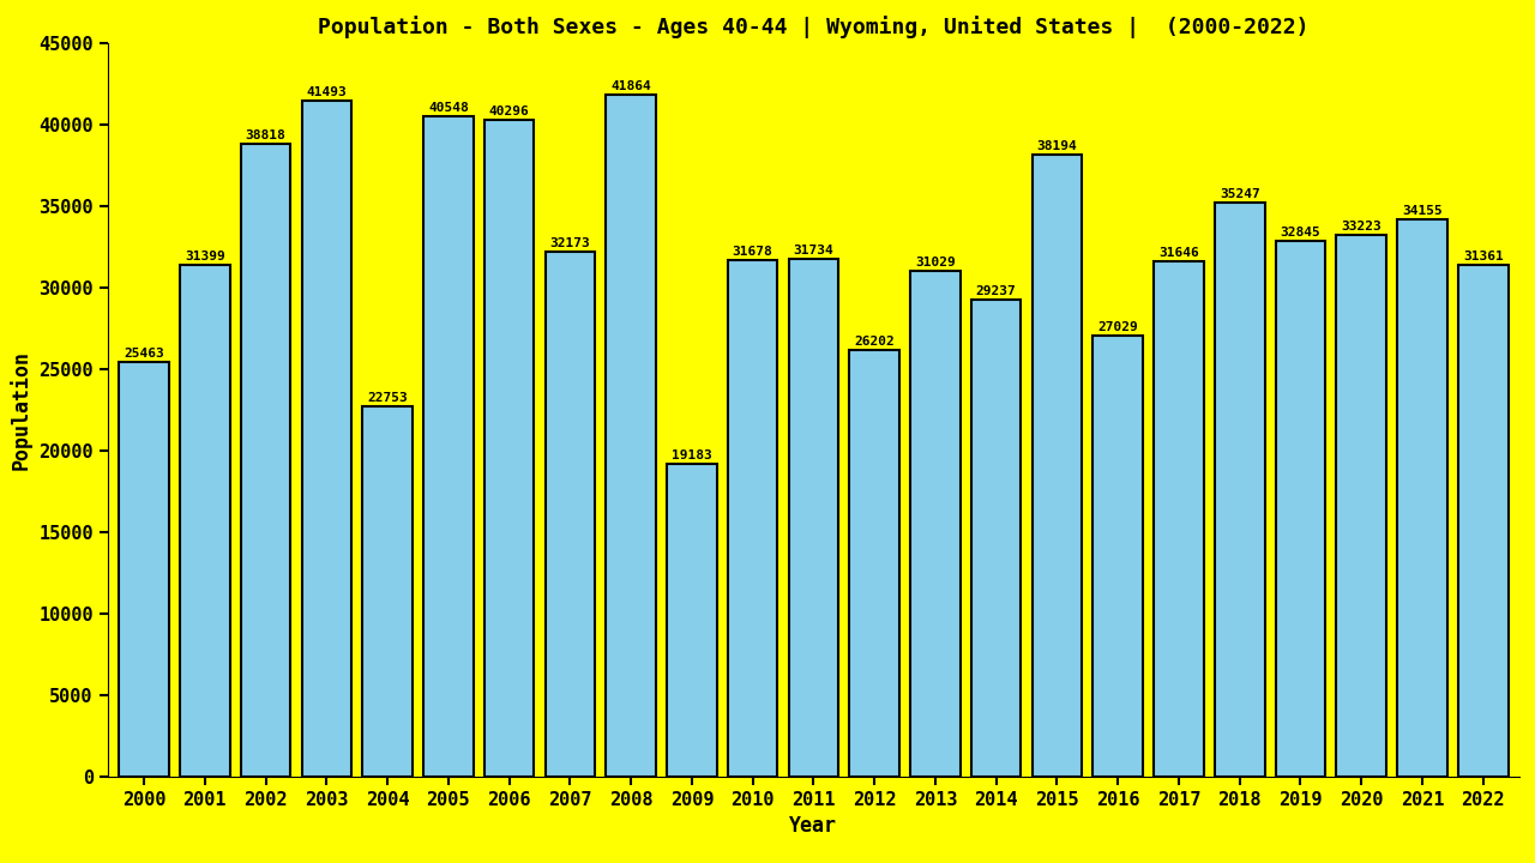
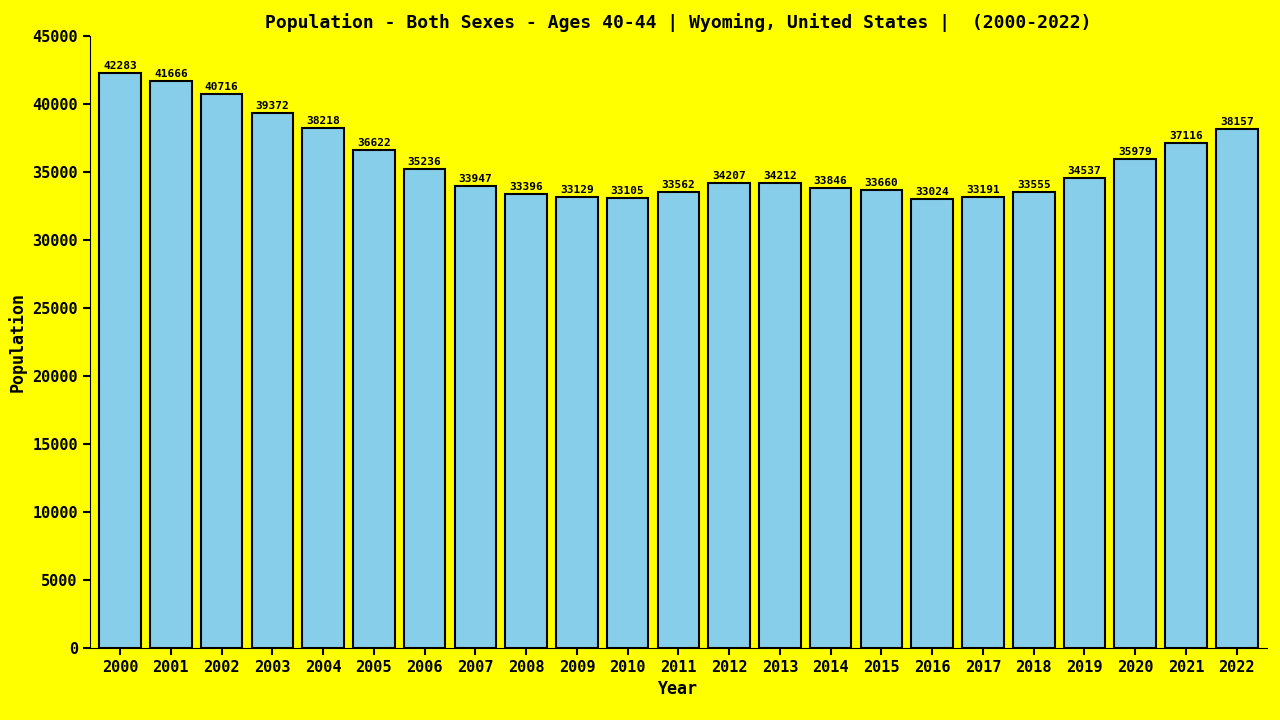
2000: 25463 -> 42283
2001: 31399 -> 41666
2002: 38818 -> 40716
2003: 41493 -> 39372
2004: 22753 -> 38218
2005: 40548 -> 36622
2006: 40296 -> 35236
2007: 32173 -> 33947
2008: 41864 -> 33396
2009: 19183 -> 33129
2010: 31678 -> 33105
2011: 31734 -> 33562
2012: 26202 -> 34207
2013: 31029 -> 34212
2014: 29237 -> 33846
2015: 38194 -> 33660
2016: 27029 -> 33024
2017: 31646 -> 33191
2018: 35247 -> 33555
2019: 32845 -> 34537
2020: 33223 -> 35979
2021: 34155 -> 37116
2022: 31361 -> 38157
